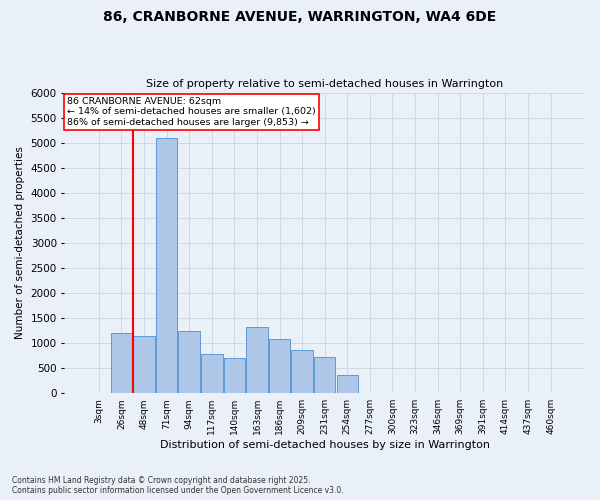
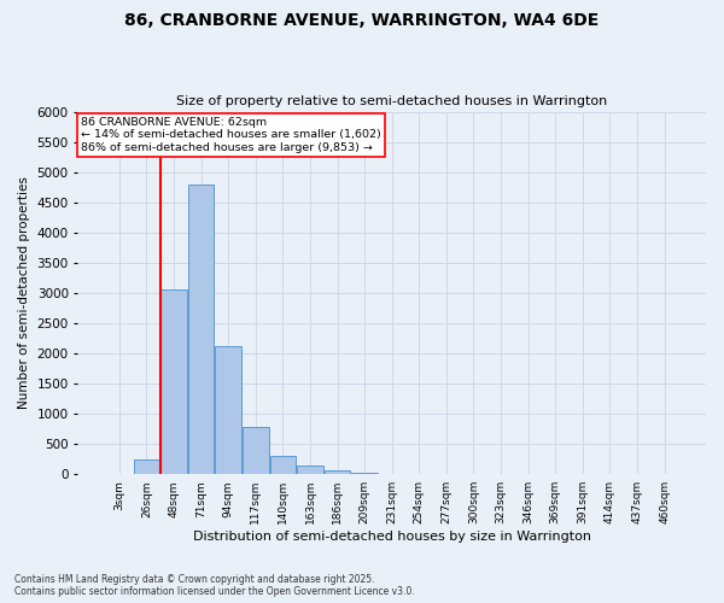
26sqm: 1200 -> 240
48sqm: 1140 -> 3050
71sqm: 5100 -> 4800
94sqm: 1240 -> 2120
140sqm: 700 -> 310
163sqm: 1320 -> 140
186sqm: 1080 -> 60
209sqm: 860 -> 30
231sqm: 720 -> 10
254sqm: 360 -> 0
